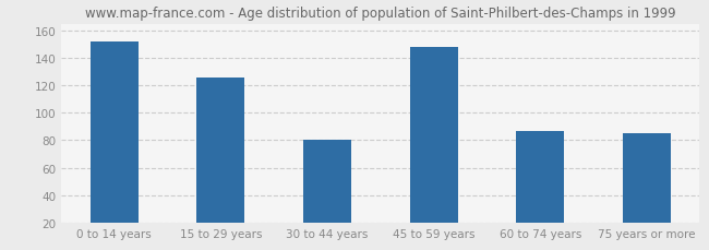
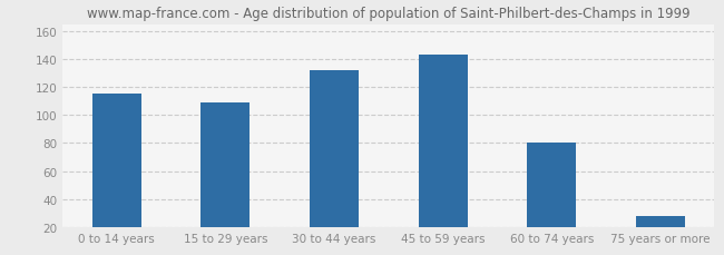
0 to 14 years: 152 -> 115
15 to 29 years: 126 -> 109
30 to 44 years: 80 -> 132
45 to 59 years: 148 -> 143
60 to 74 years: 87 -> 80
75 years or more: 85 -> 28
